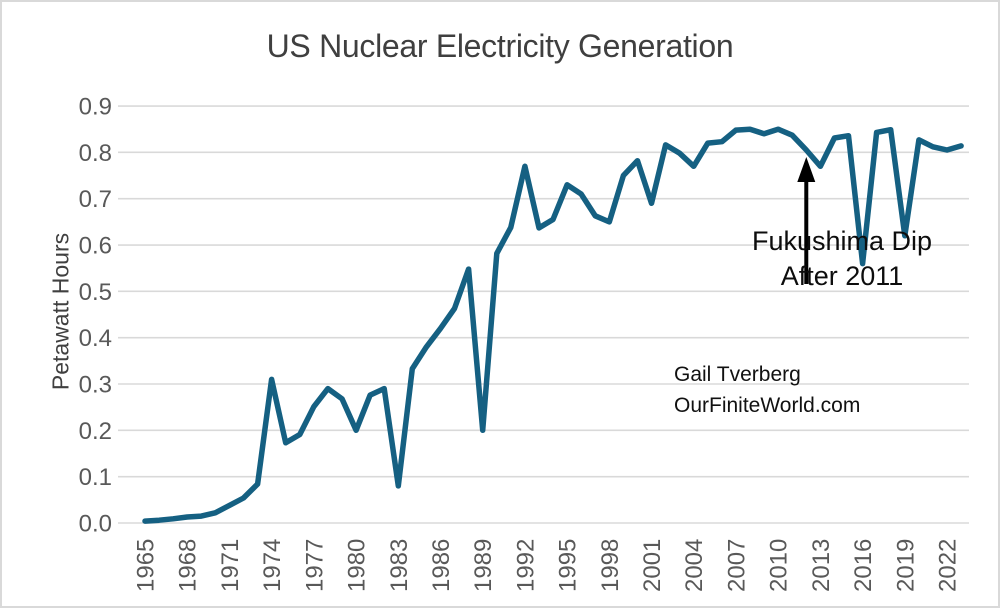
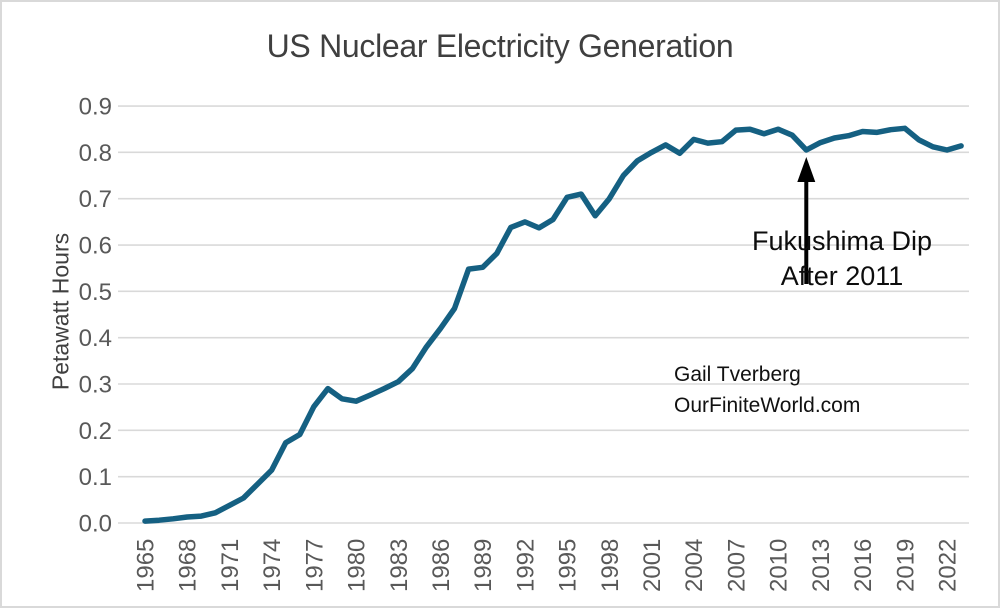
1974: 0.31 -> 0.11
1980: 0.20 -> 0.26
1983: 0.08 -> 0.30
1989: 0.20 -> 0.55
1992: 0.77 -> 0.65
1995: 0.73 -> 0.70
1998: 0.65 -> 0.70
2001: 0.69 -> 0.80
2004: 0.77 -> 0.83
2013: 0.77 -> 0.82
2016: 0.56 -> 0.84
2019: 0.62 -> 0.85
